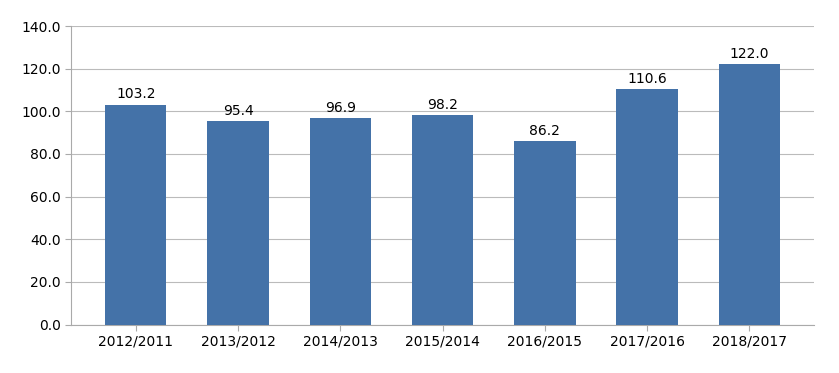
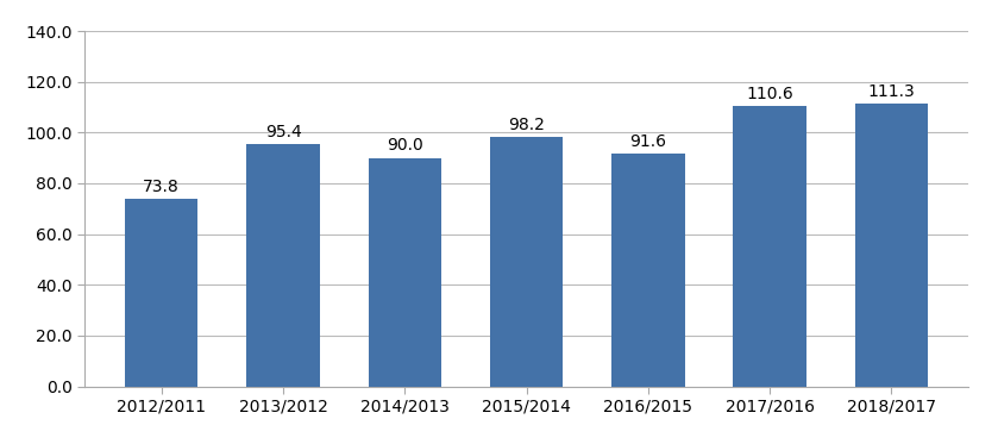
2012/2011: 103.2 -> 73.8
2014/2013: 96.9 -> 90.0
2016/2015: 86.2 -> 91.6
2018/2017: 122.0 -> 111.3
